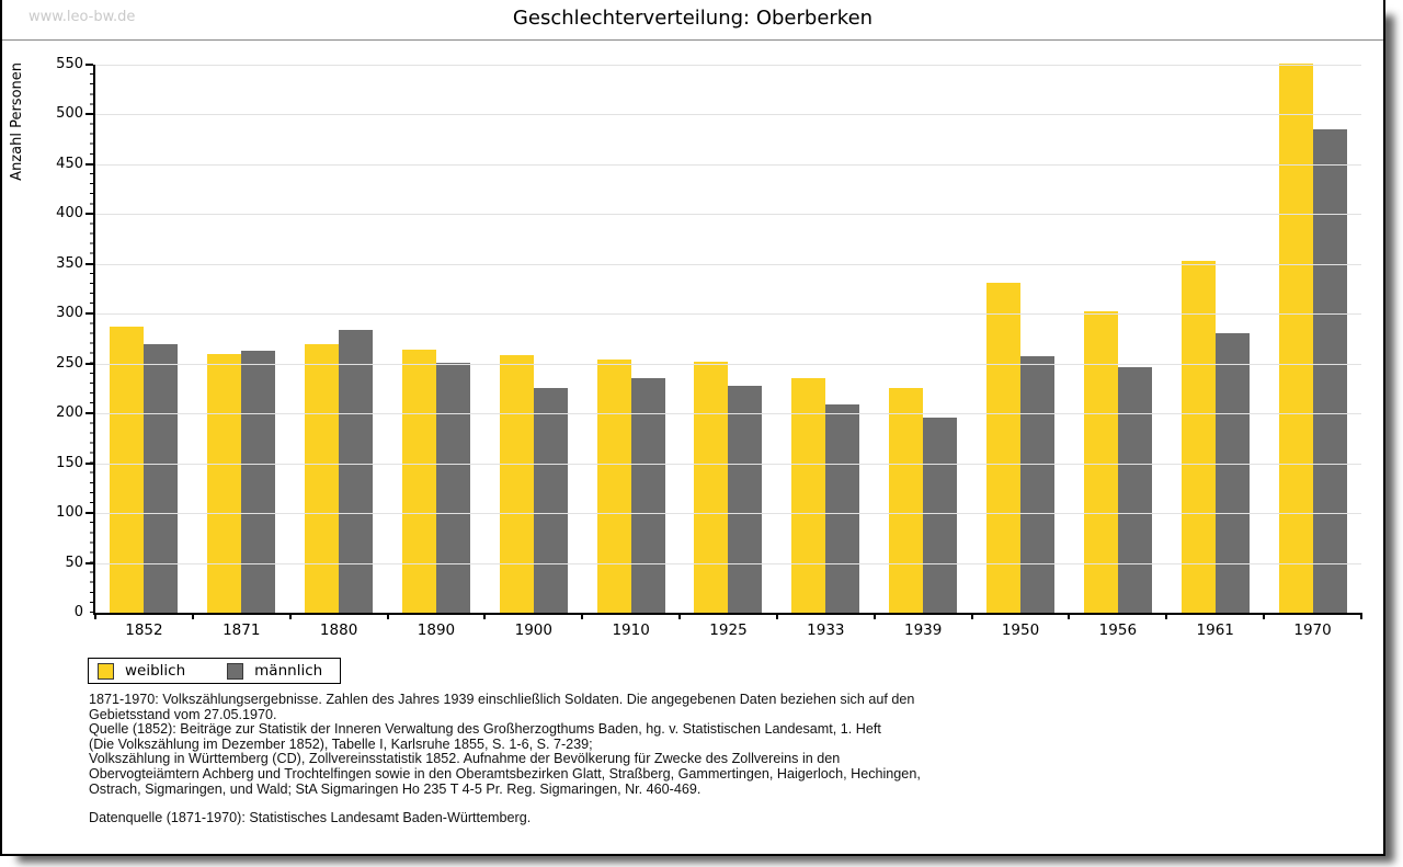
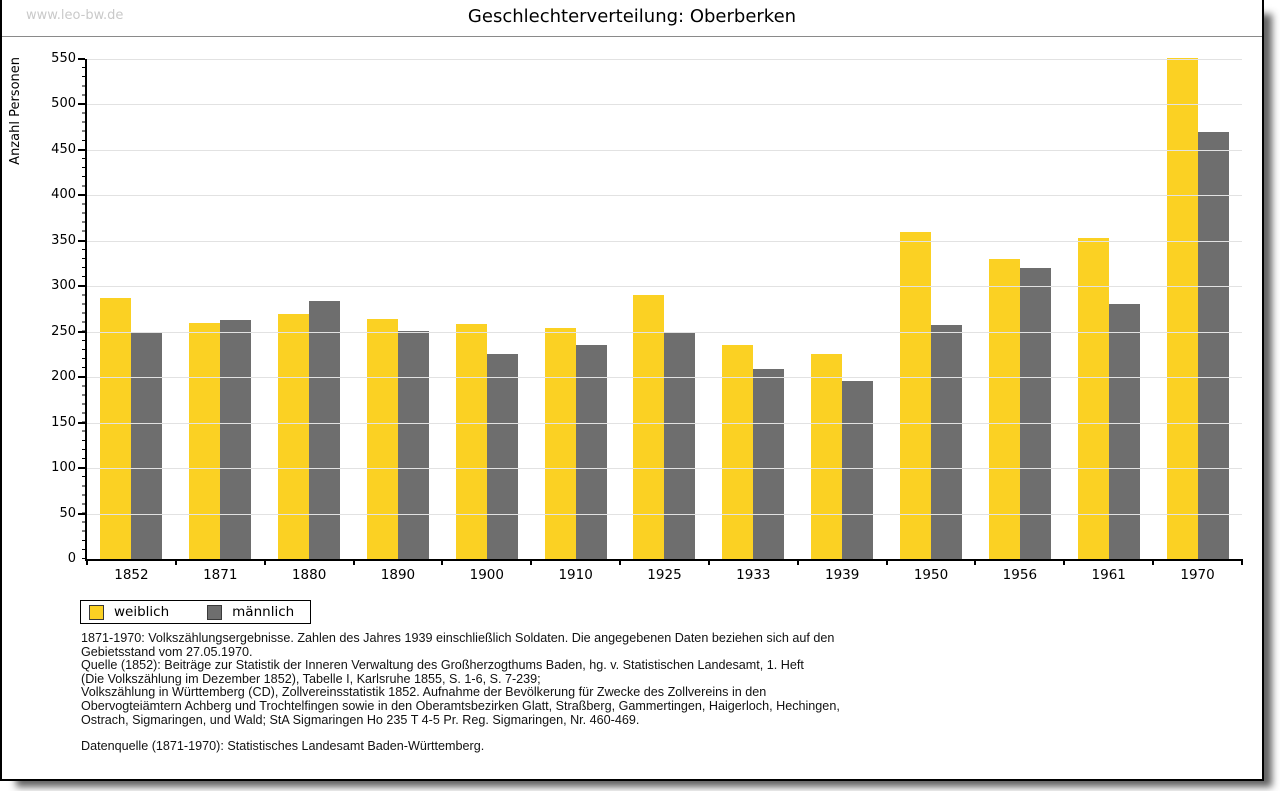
männlich/1852: 270 -> 250
weiblich/1925: 250 -> 290
männlich/1925: 230 -> 250
weiblich/1950: 330 -> 360
weiblich/1956: 300 -> 330
männlich/1956: 250 -> 320
männlich/1970: 480 -> 470
